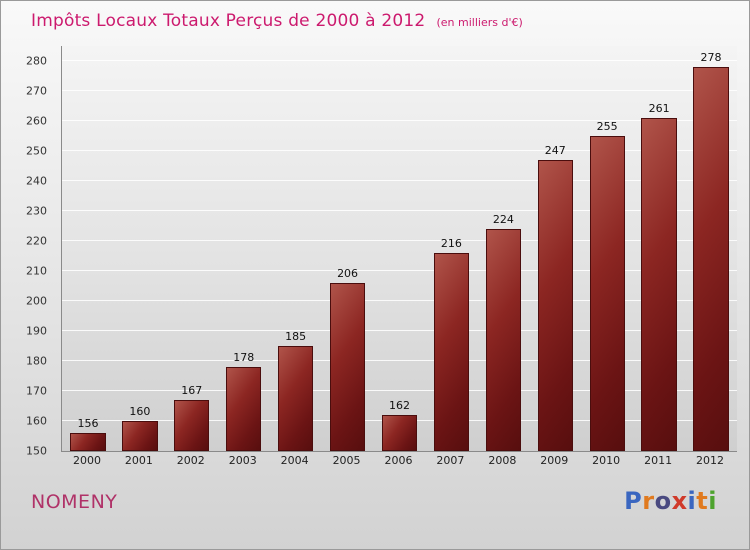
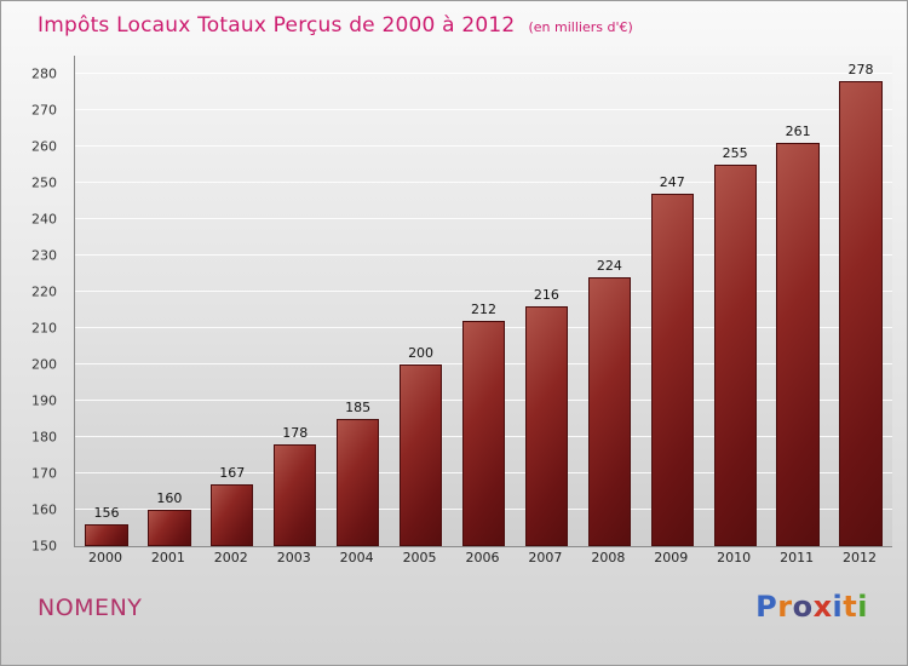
2005: 206 -> 200
2006: 162 -> 212
